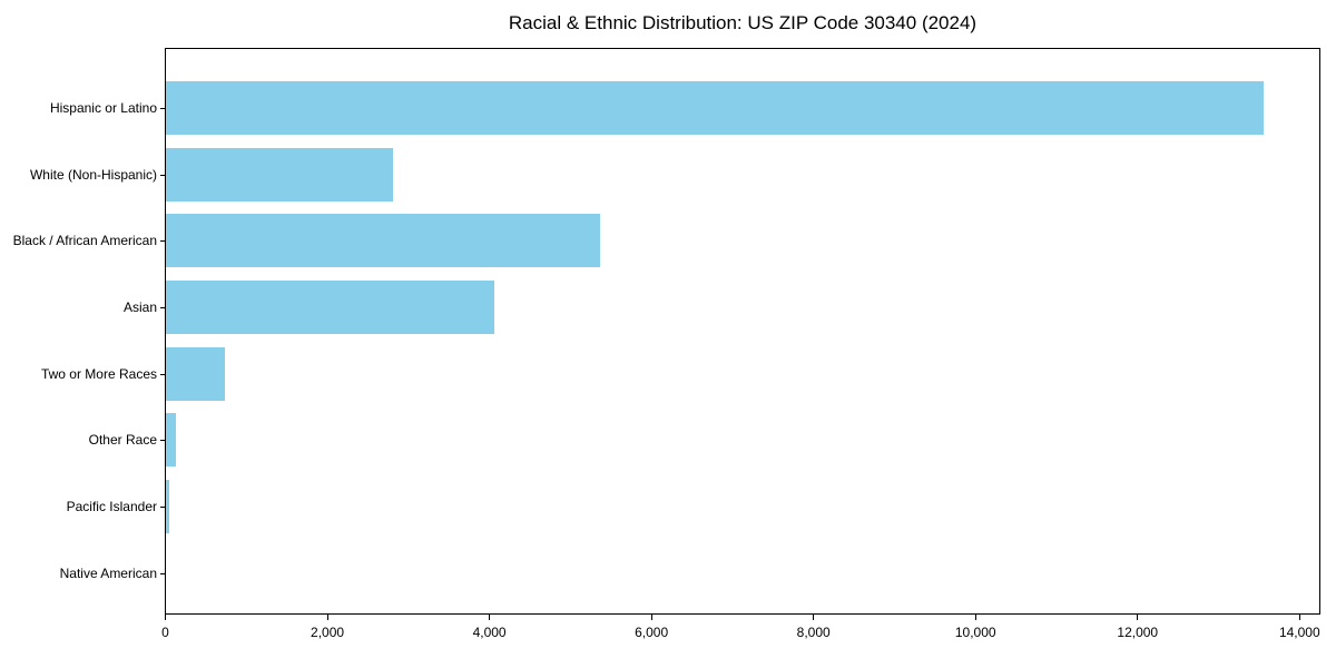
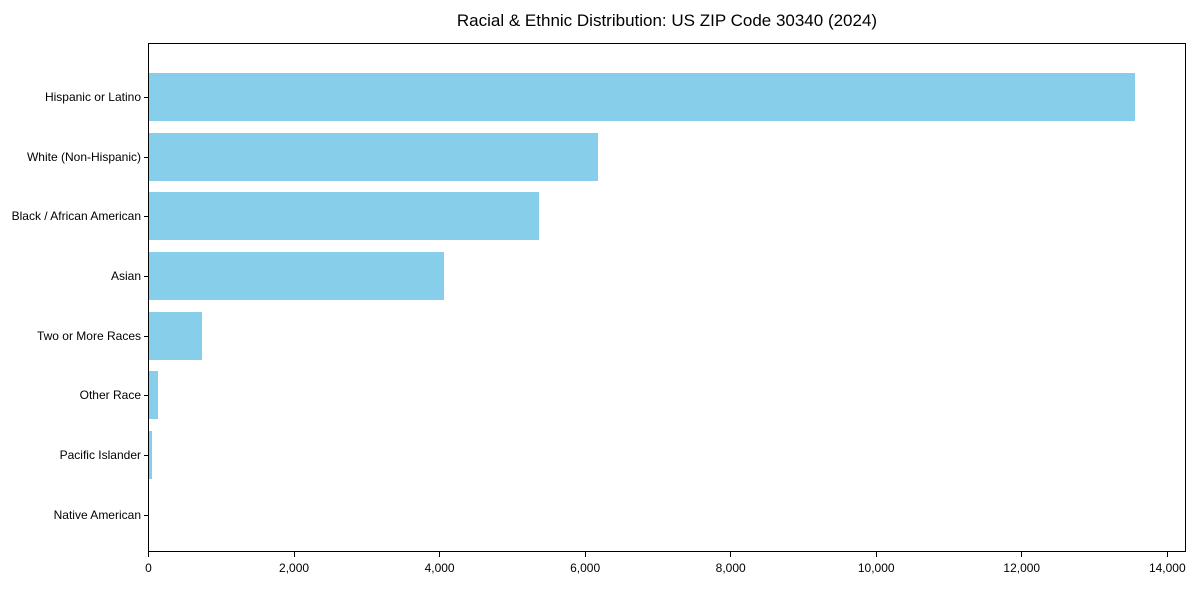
White (Non-Hispanic): 2800 -> 6200
